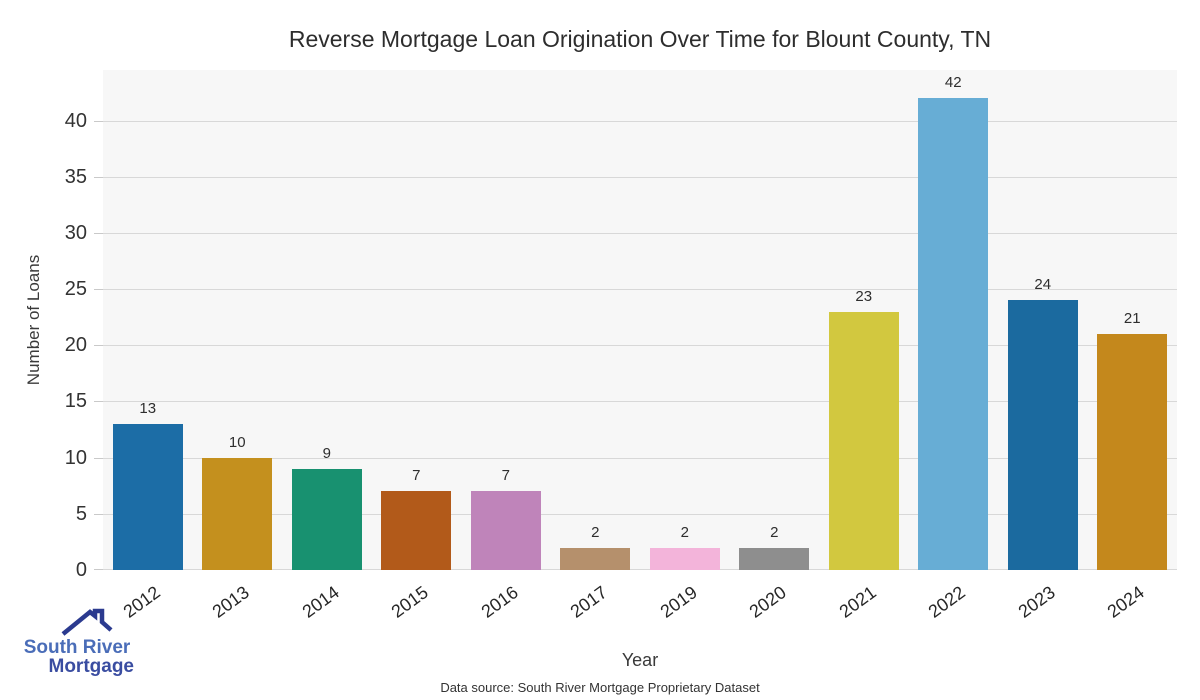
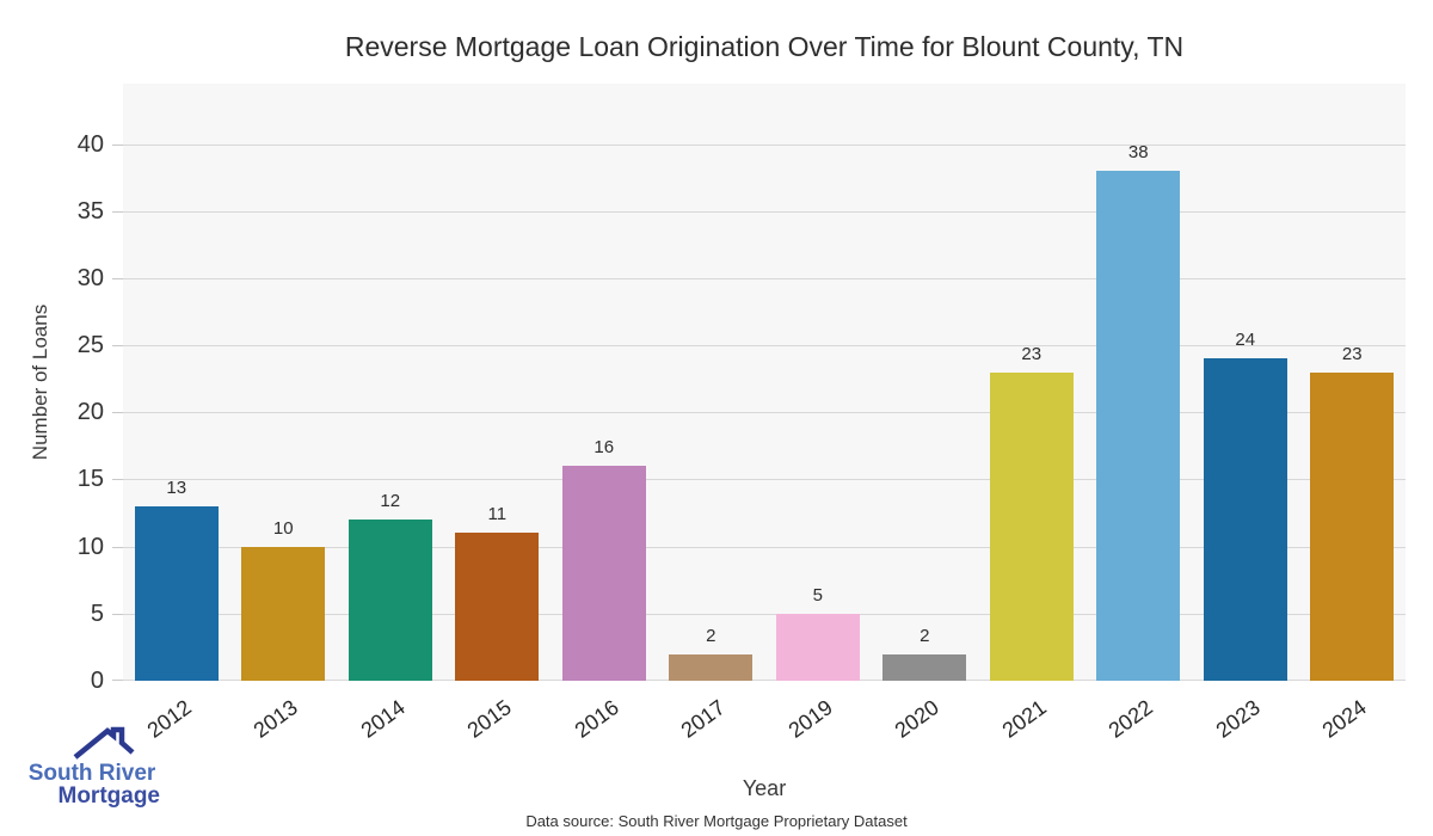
2014: 9 -> 12
2015: 7 -> 11
2016: 7 -> 16
2019: 2 -> 5
2022: 42 -> 38
2024: 21 -> 23
